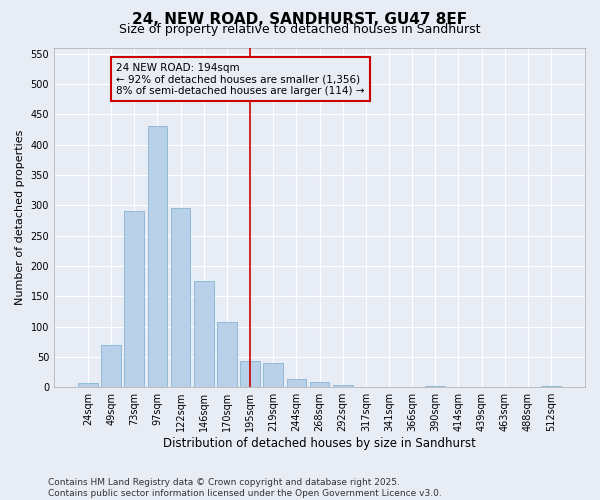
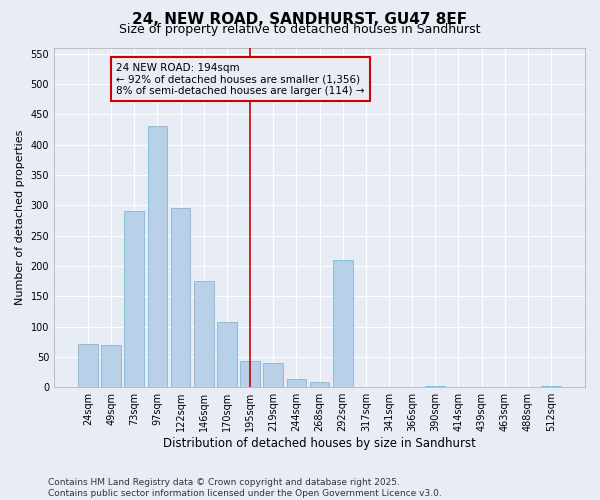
24sqm: 7 -> 72
292sqm: 3 -> 210
